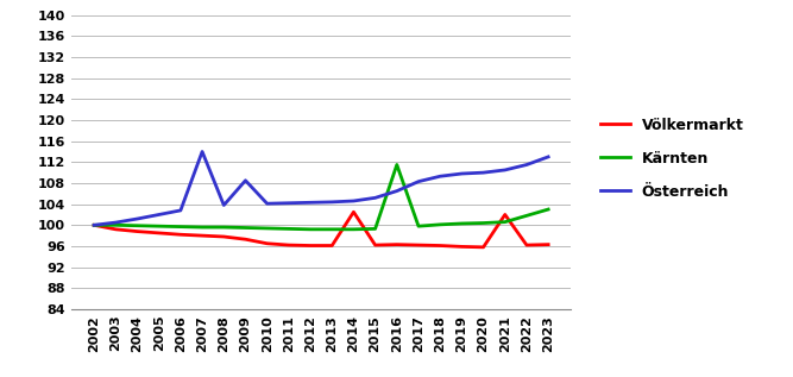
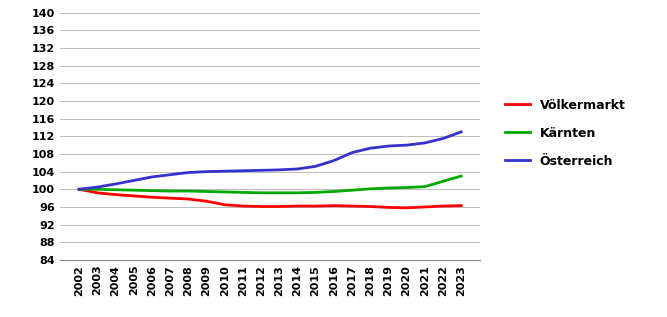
Österreich/2007: 114.0 -> 103.3
Österreich/2009: 108.5 -> 104.0
Völkermarkt/2014: 102.5 -> 96.2
Kärnten/2016: 111.5 -> 99.5
Völkermarkt/2021: 102.0 -> 96.0
